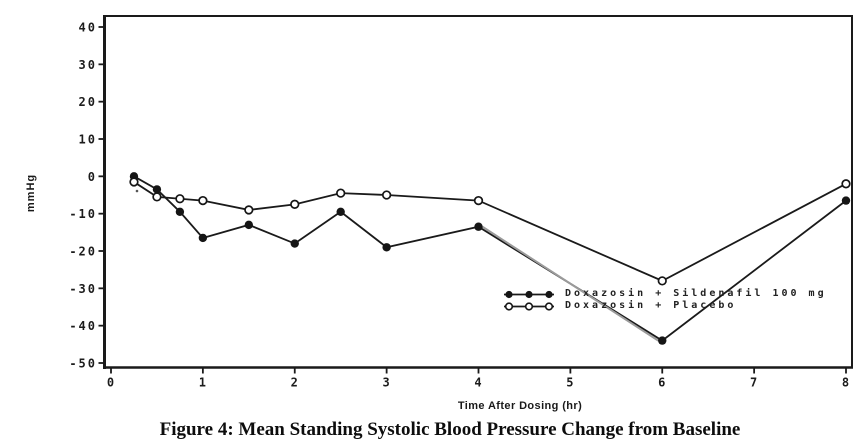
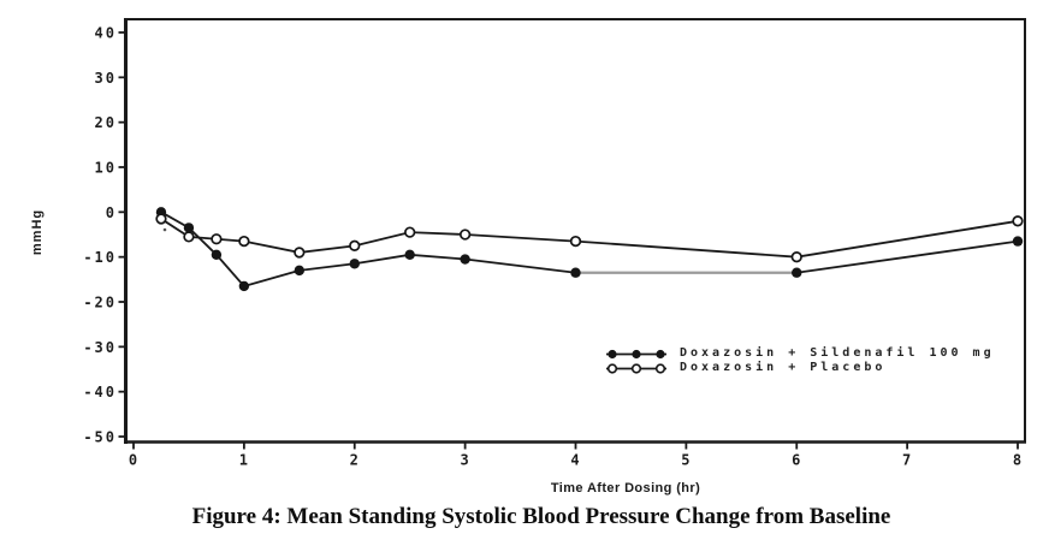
Doxazosin + Sildenafil 100 mg/2: -18 -> -12
Doxazosin + Sildenafil 100 mg/3: -19 -> -10
Doxazosin + Sildenafil 100 mg/6: -44 -> -14
Doxazosin + Placebo/6: -28 -> -10
